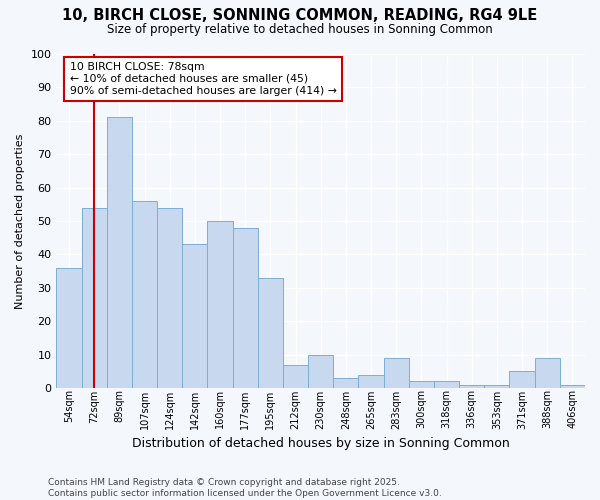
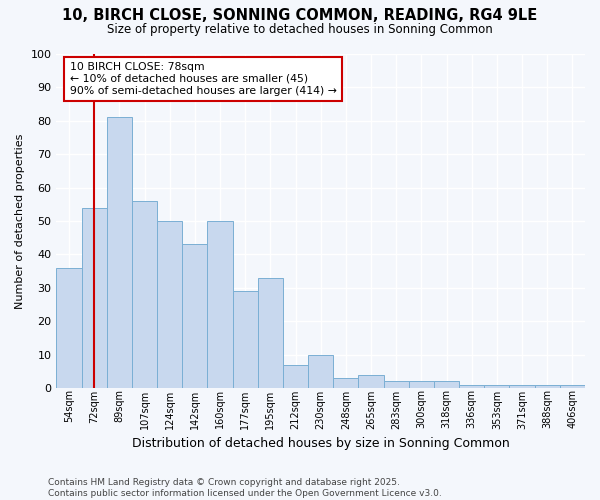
124sqm: 54 -> 50
177sqm: 48 -> 29
283sqm: 9 -> 2
371sqm: 5 -> 1
388sqm: 9 -> 1
